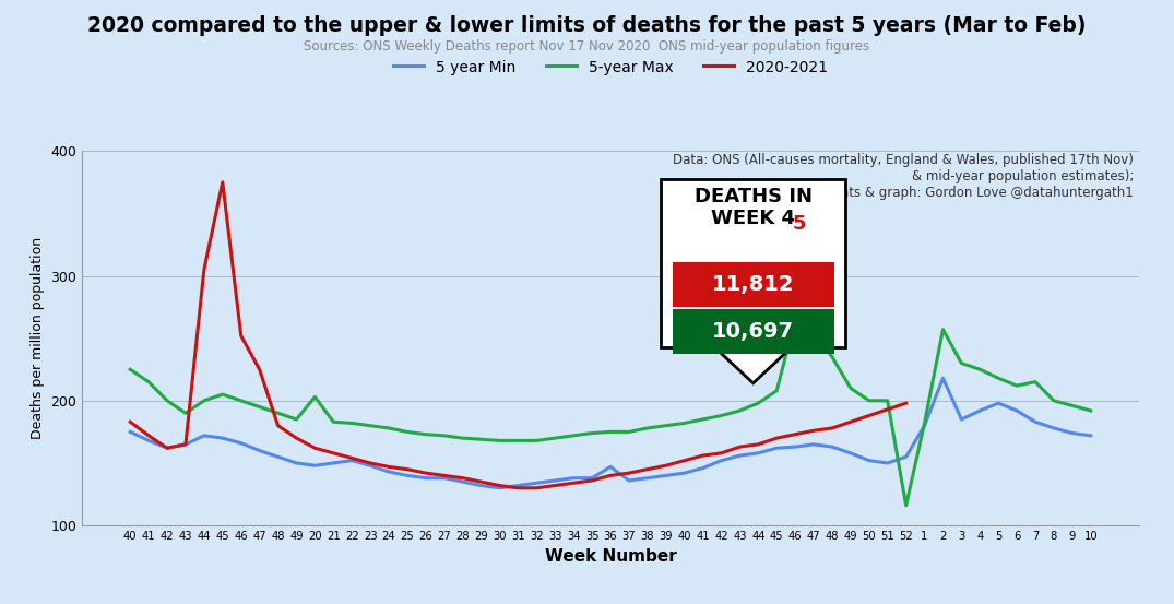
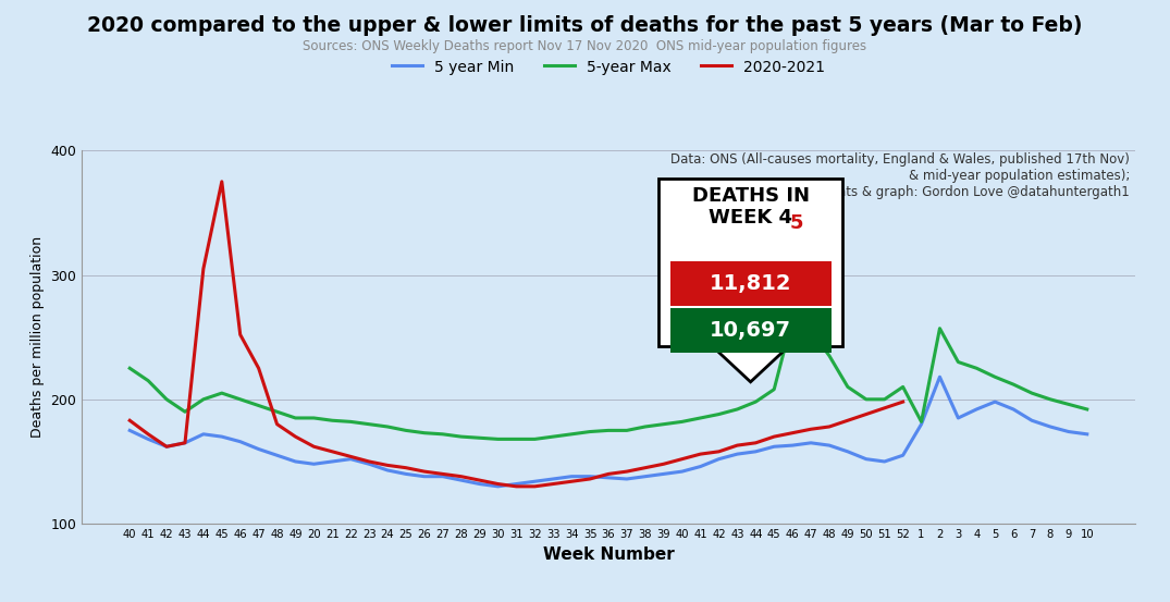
5-year Max/20: 203 -> 185
5 year Min/36: 147 -> 137
5-year Max/52: 116 -> 210
5-year Max/7: 215 -> 205
